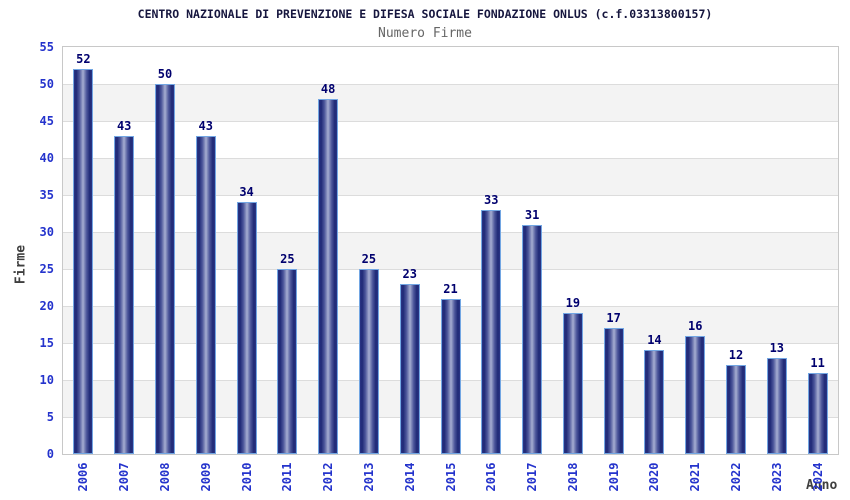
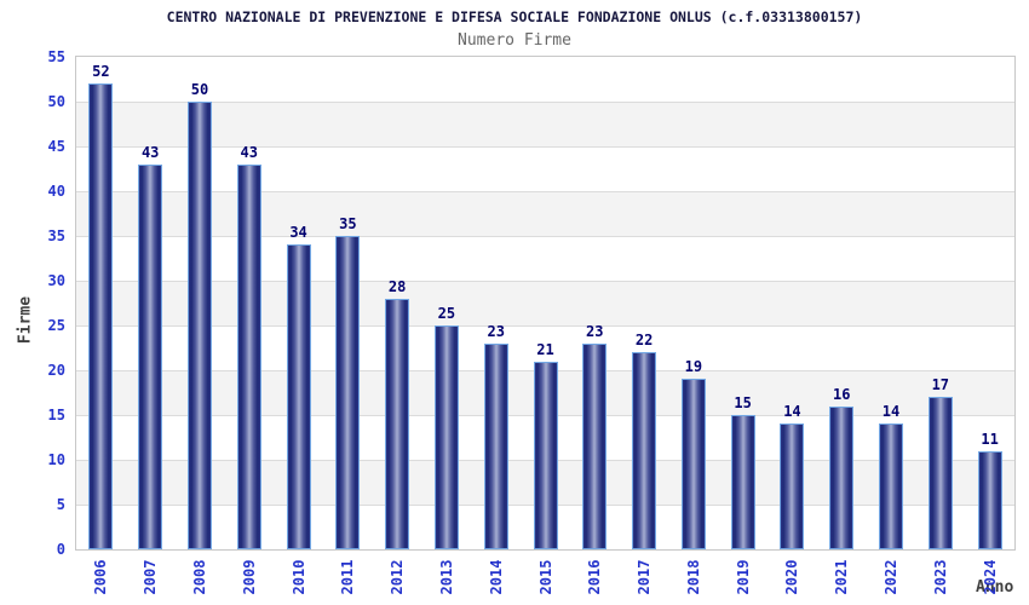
2011: 25 -> 35
2012: 48 -> 28
2016: 33 -> 23
2017: 31 -> 22
2019: 17 -> 15
2022: 12 -> 14
2023: 13 -> 17
